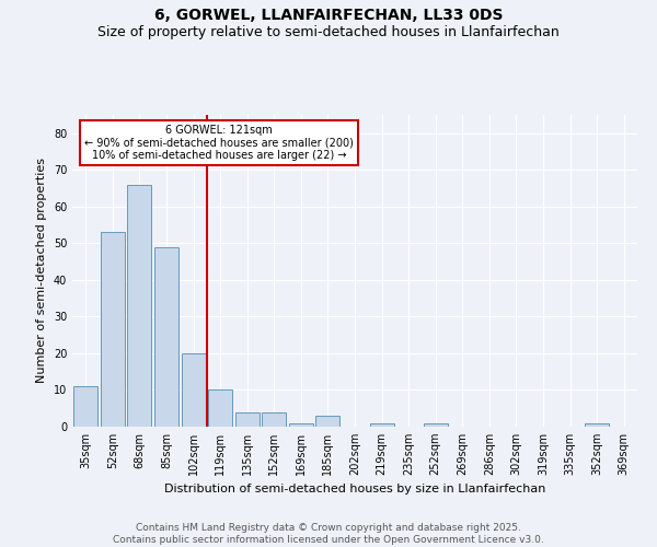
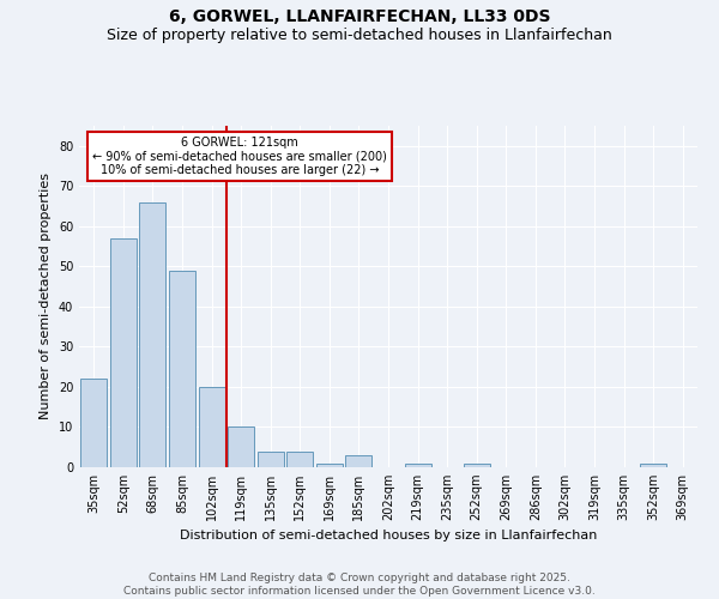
35sqm: 11 -> 22
52sqm: 53 -> 57
